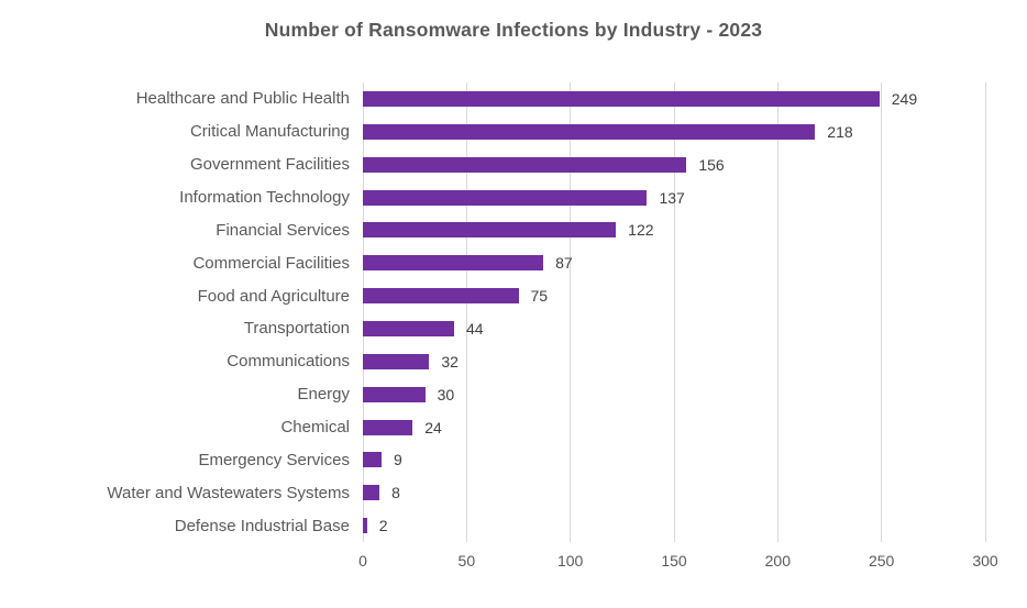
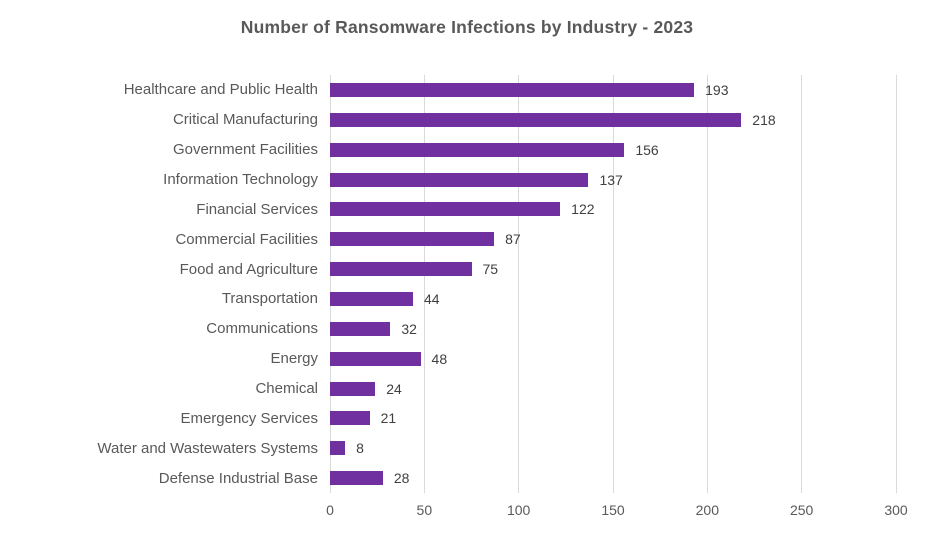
Healthcare and Public Health: 249 -> 193
Energy: 30 -> 48
Emergency Services: 9 -> 21
Defense Industrial Base: 2 -> 28
